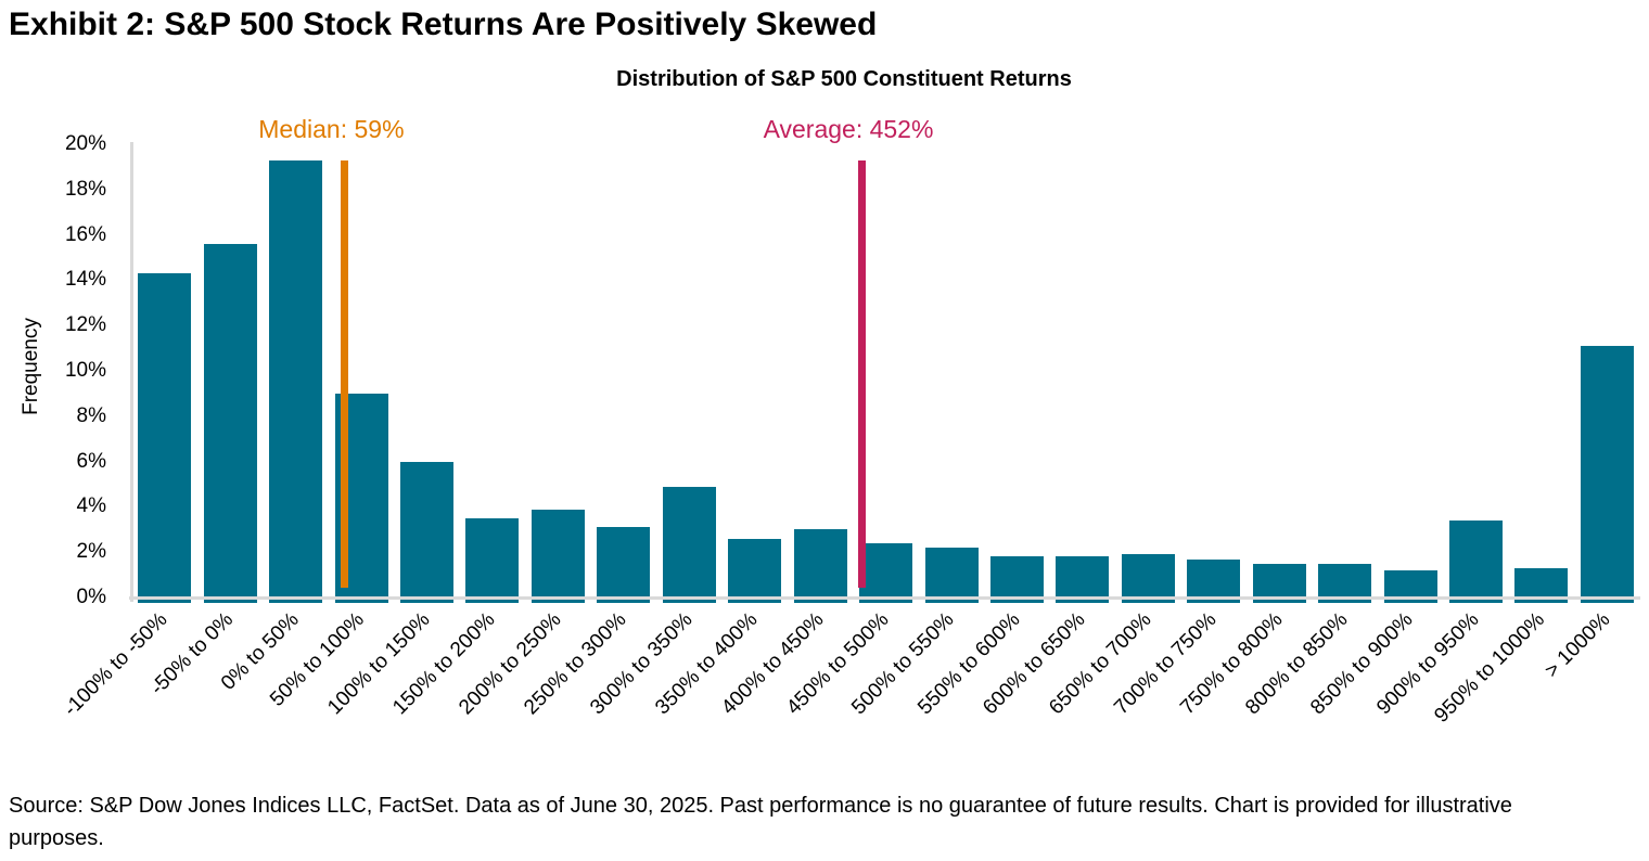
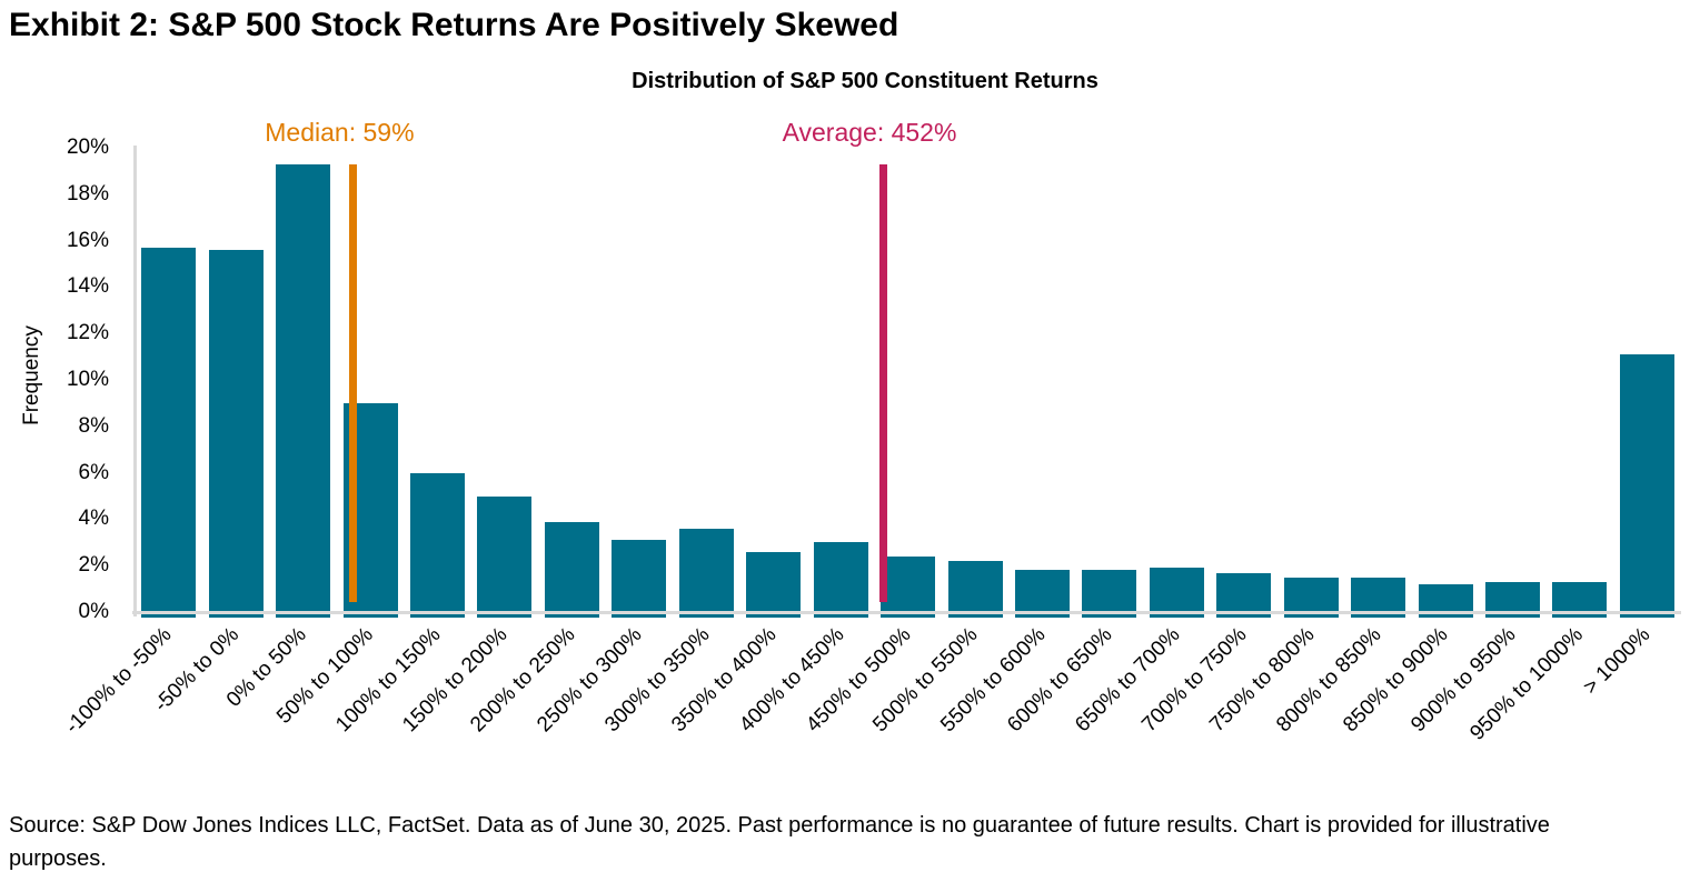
-100% to -50%: 14.3% -> 15.7%
150% to 200%: 3.5% -> 5.0%
300% to 350%: 4.9% -> 3.6%
900% to 950%: 3.4% -> 1.3%
